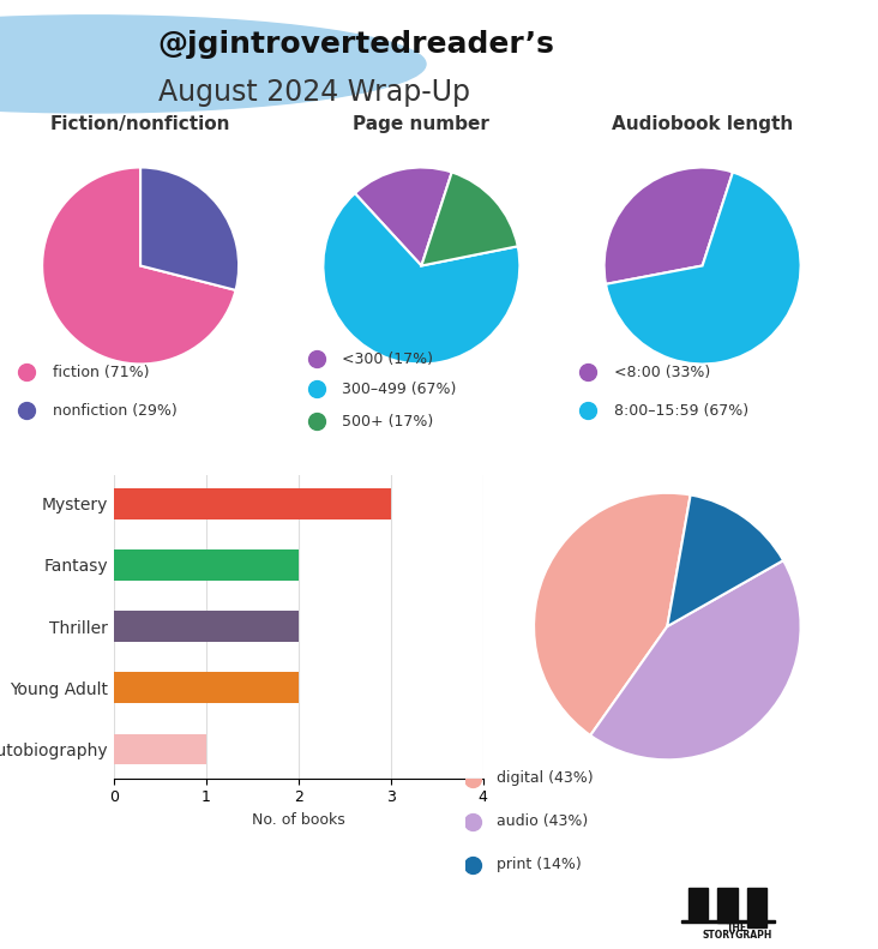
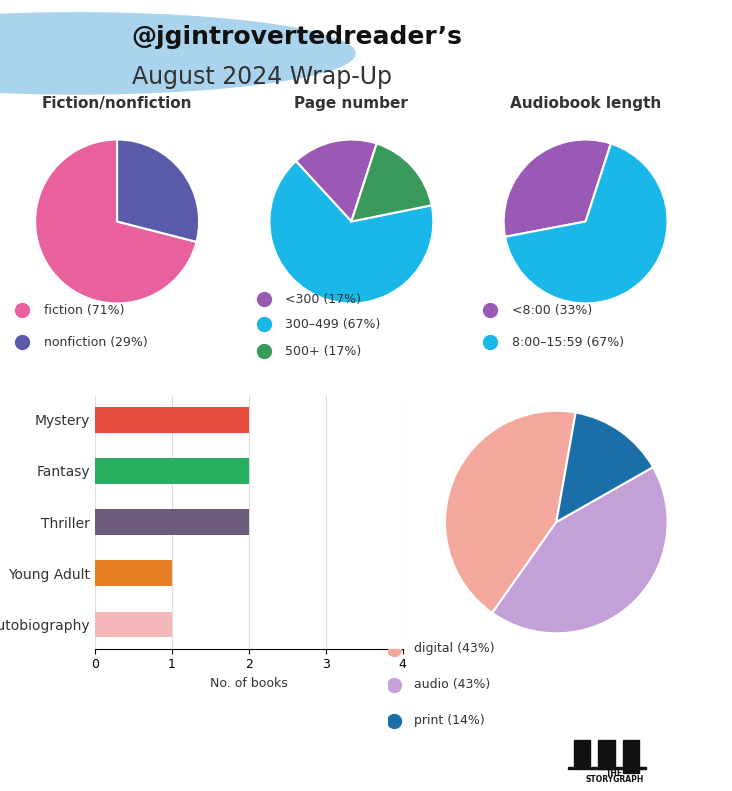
Mystery: 3 -> 2
Young Adult: 2 -> 1
